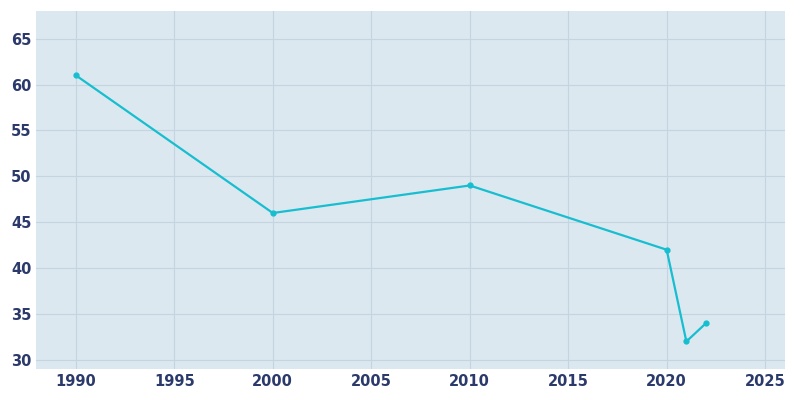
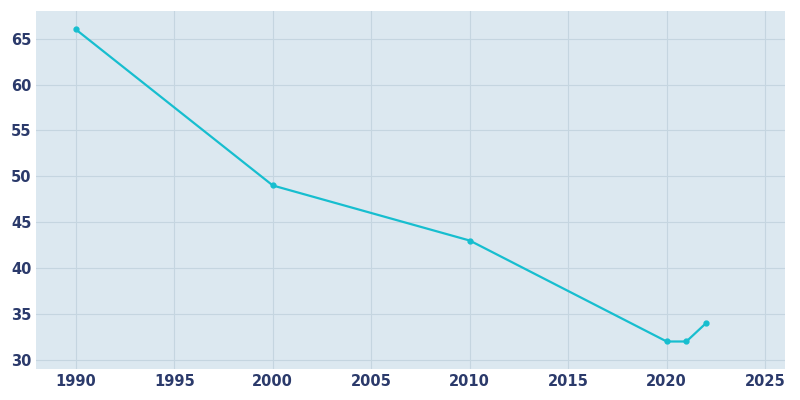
1990: 61 -> 66
2000: 46 -> 49
2010: 49 -> 43
2020: 42 -> 32
